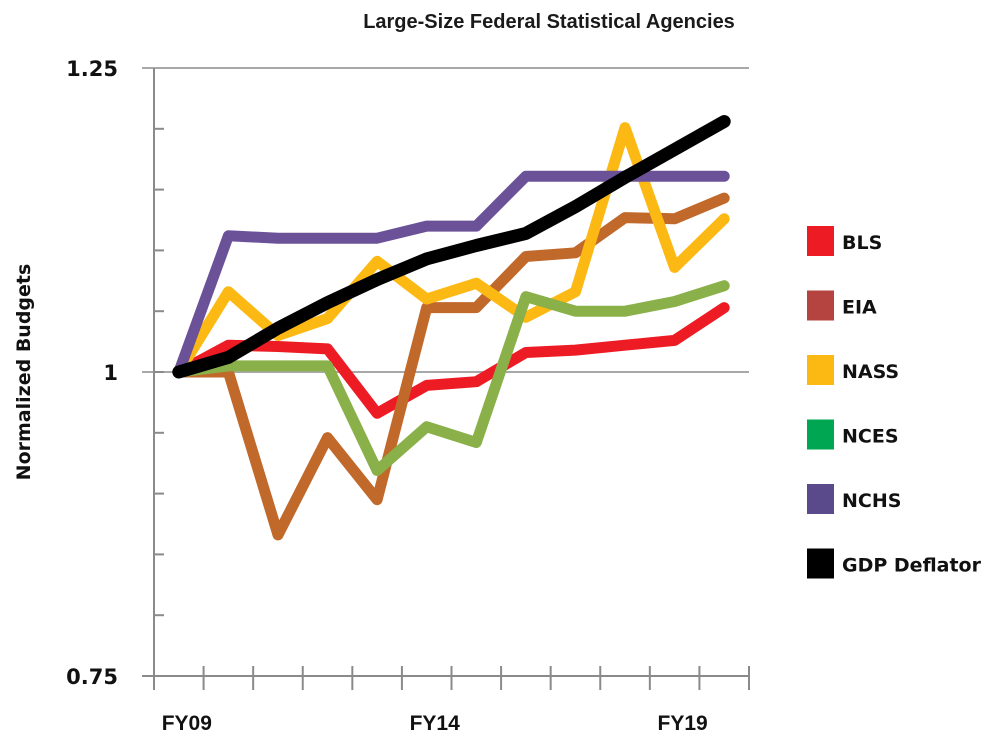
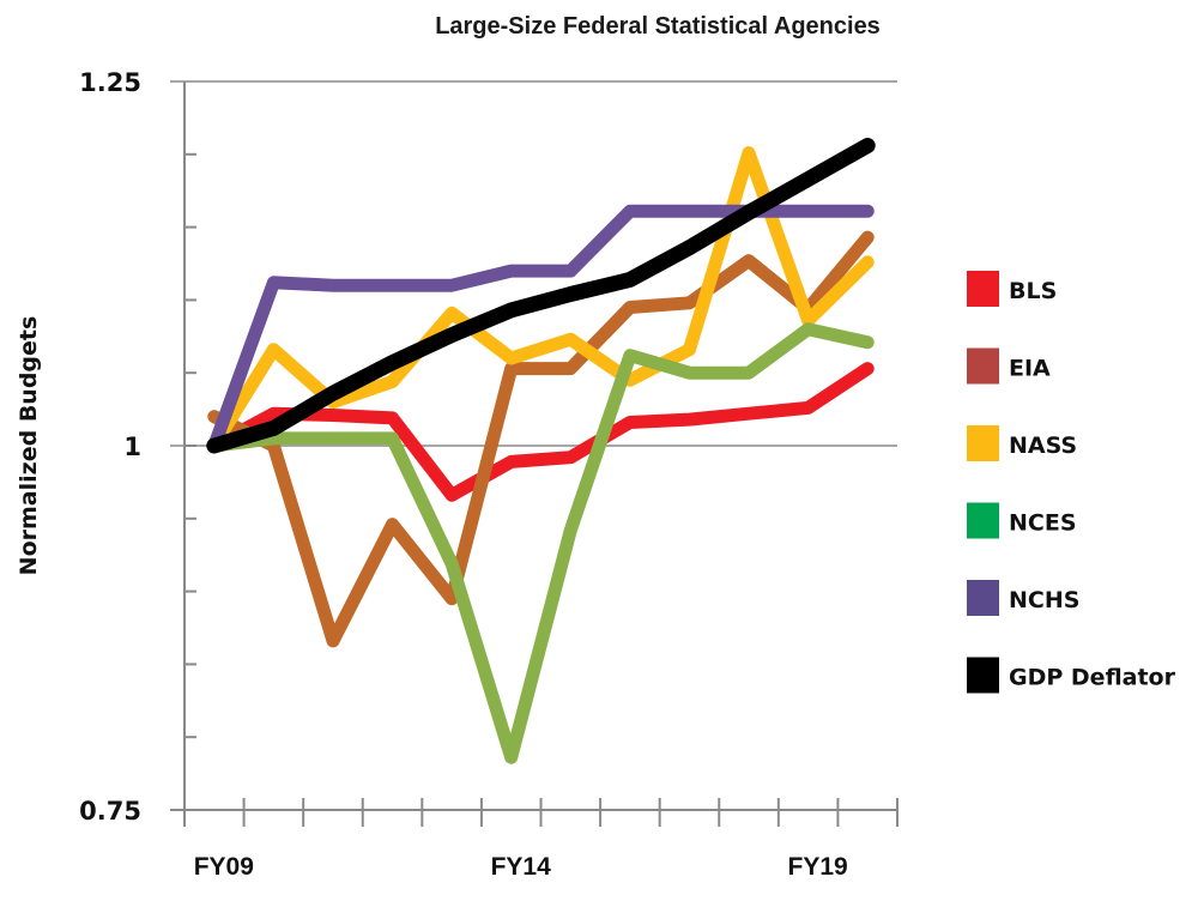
EIA/FY09: 1.000 -> 1.020
NCES/FY14: 0.955 -> 0.786
EIA/FY19: 1.126 -> 1.094
NCES/FY19: 1.058 -> 1.080
